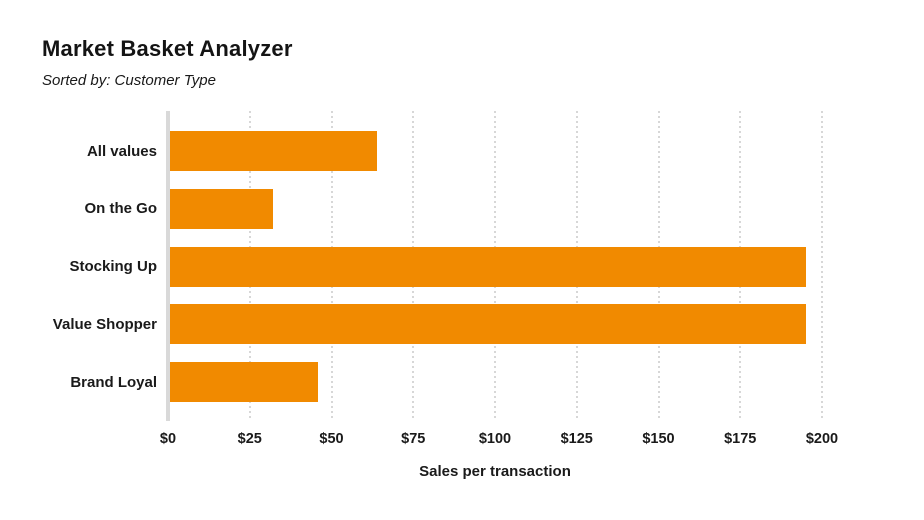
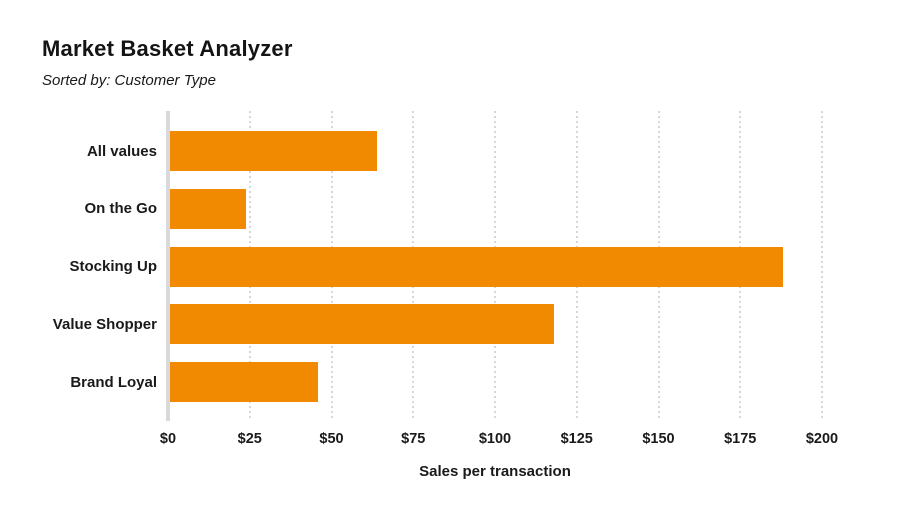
On the Go: $32 -> $24
Stocking Up: $195 -> $188
Value Shopper: $195 -> $118
